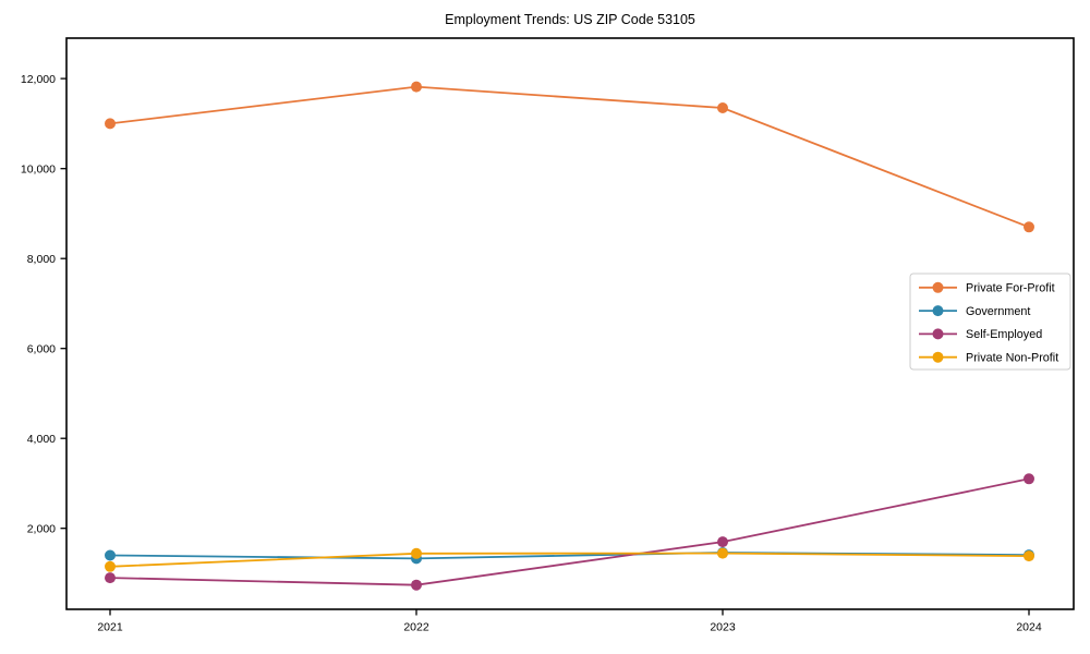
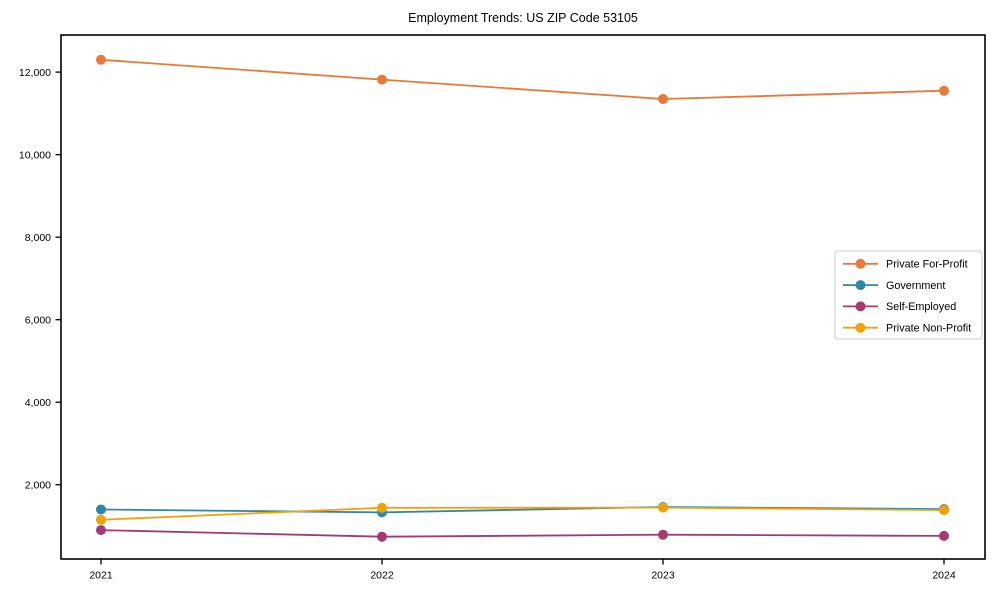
Private For-Profit/2021: 11000 -> 12300
Self-Employed/2023: 1700 -> 800
Private For-Profit/2024: 8700 -> 11600
Self-Employed/2024: 3100 -> 800
